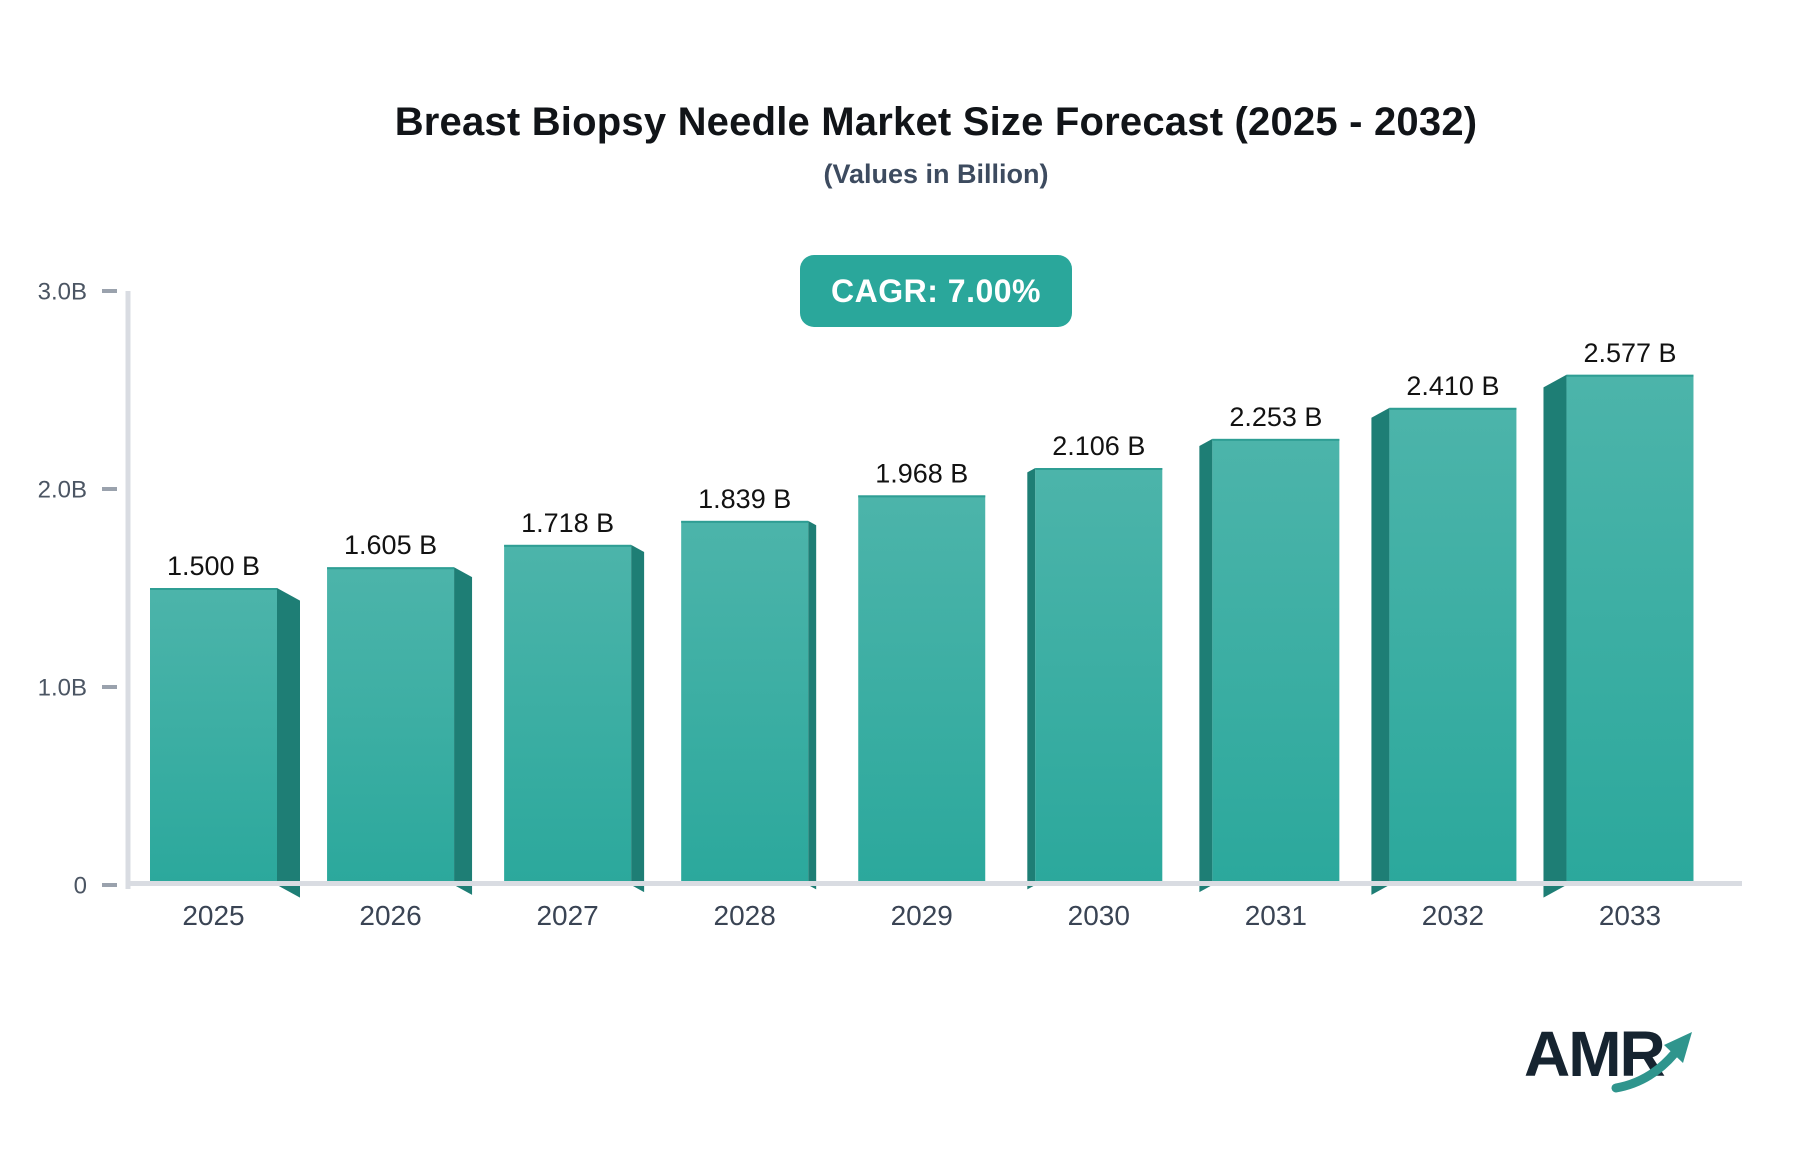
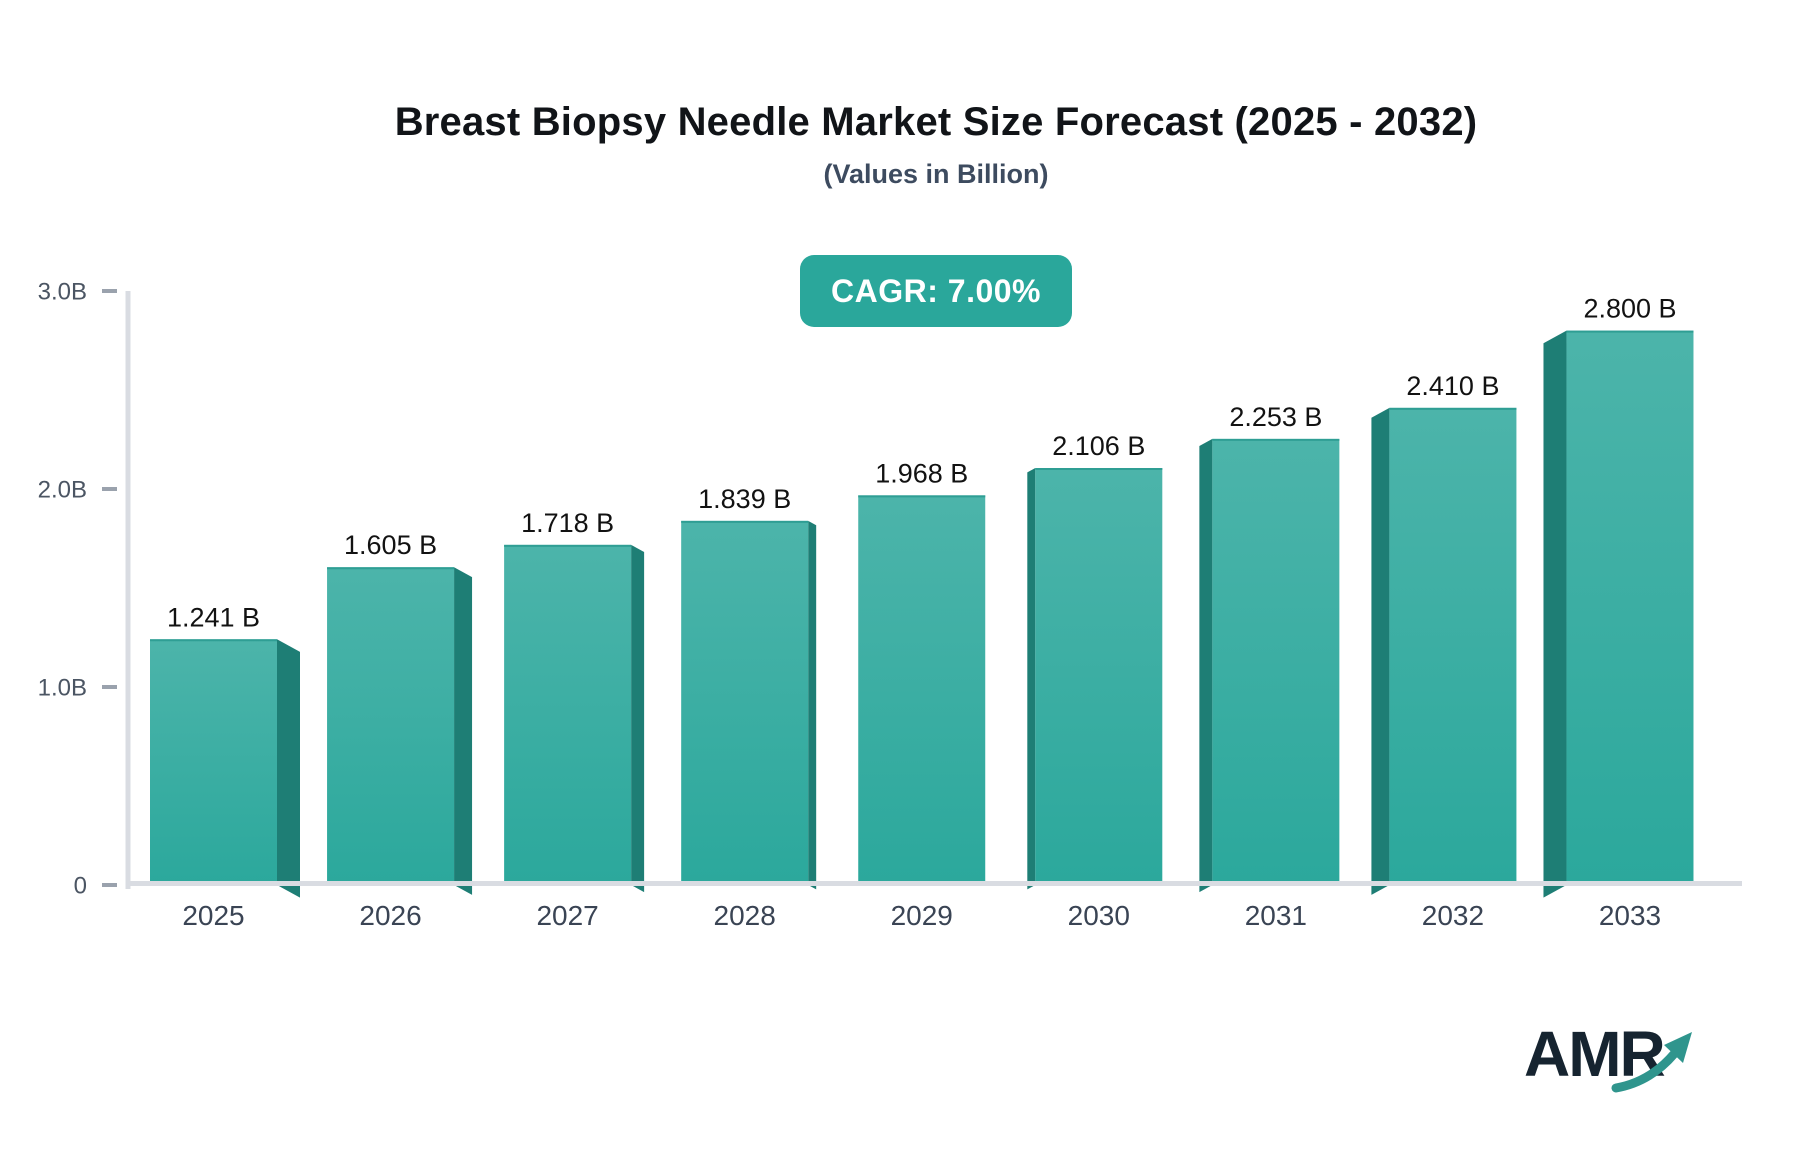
2025: 1.500 -> 1.241
2033: 2.577 -> 2.800
